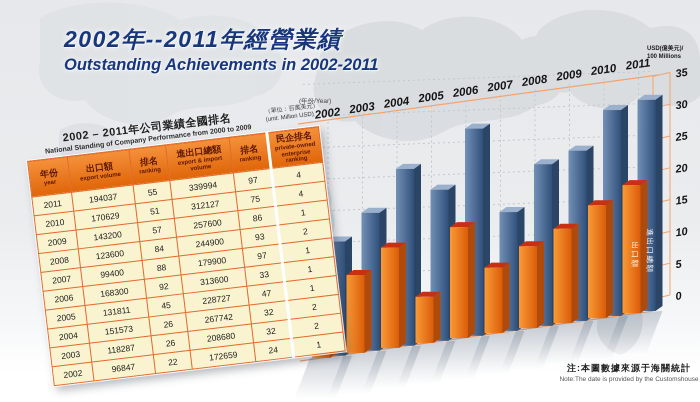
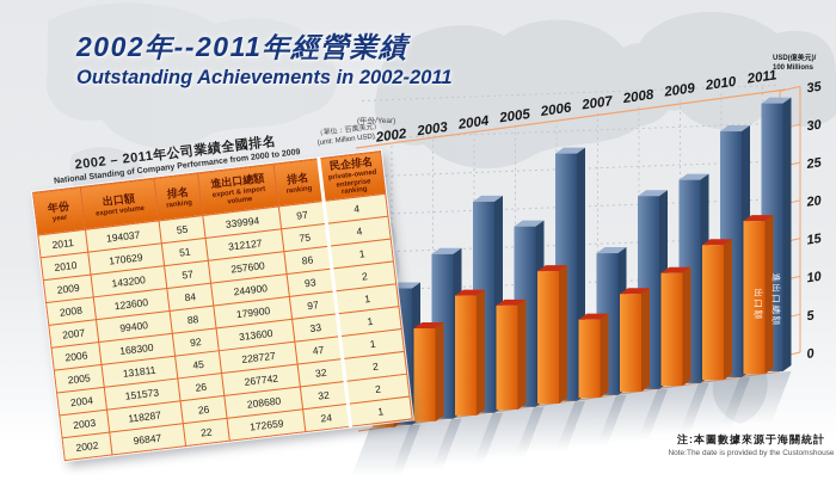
出口額/2005: 7 -> 13
進出口總額/2011: 32 -> 34
